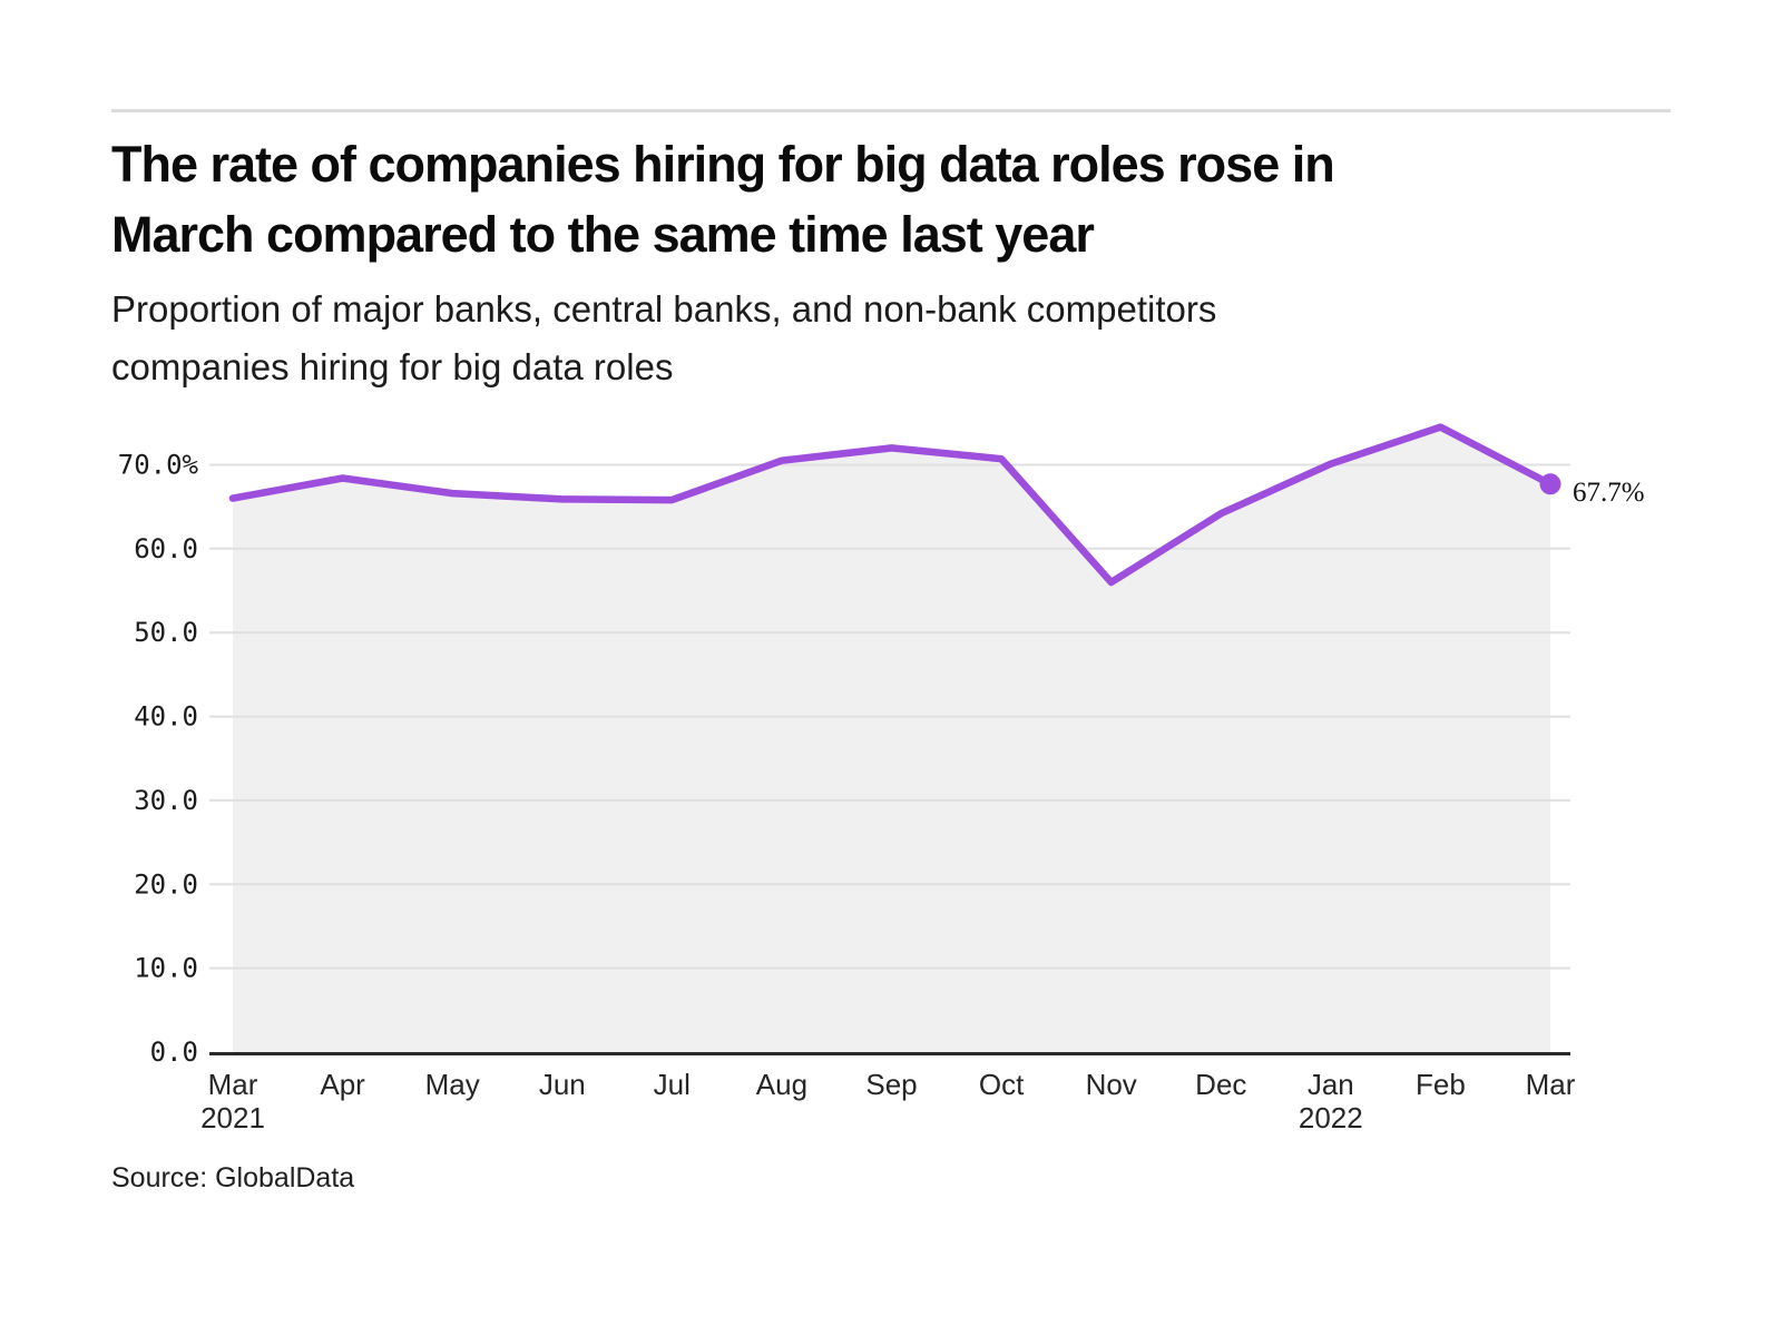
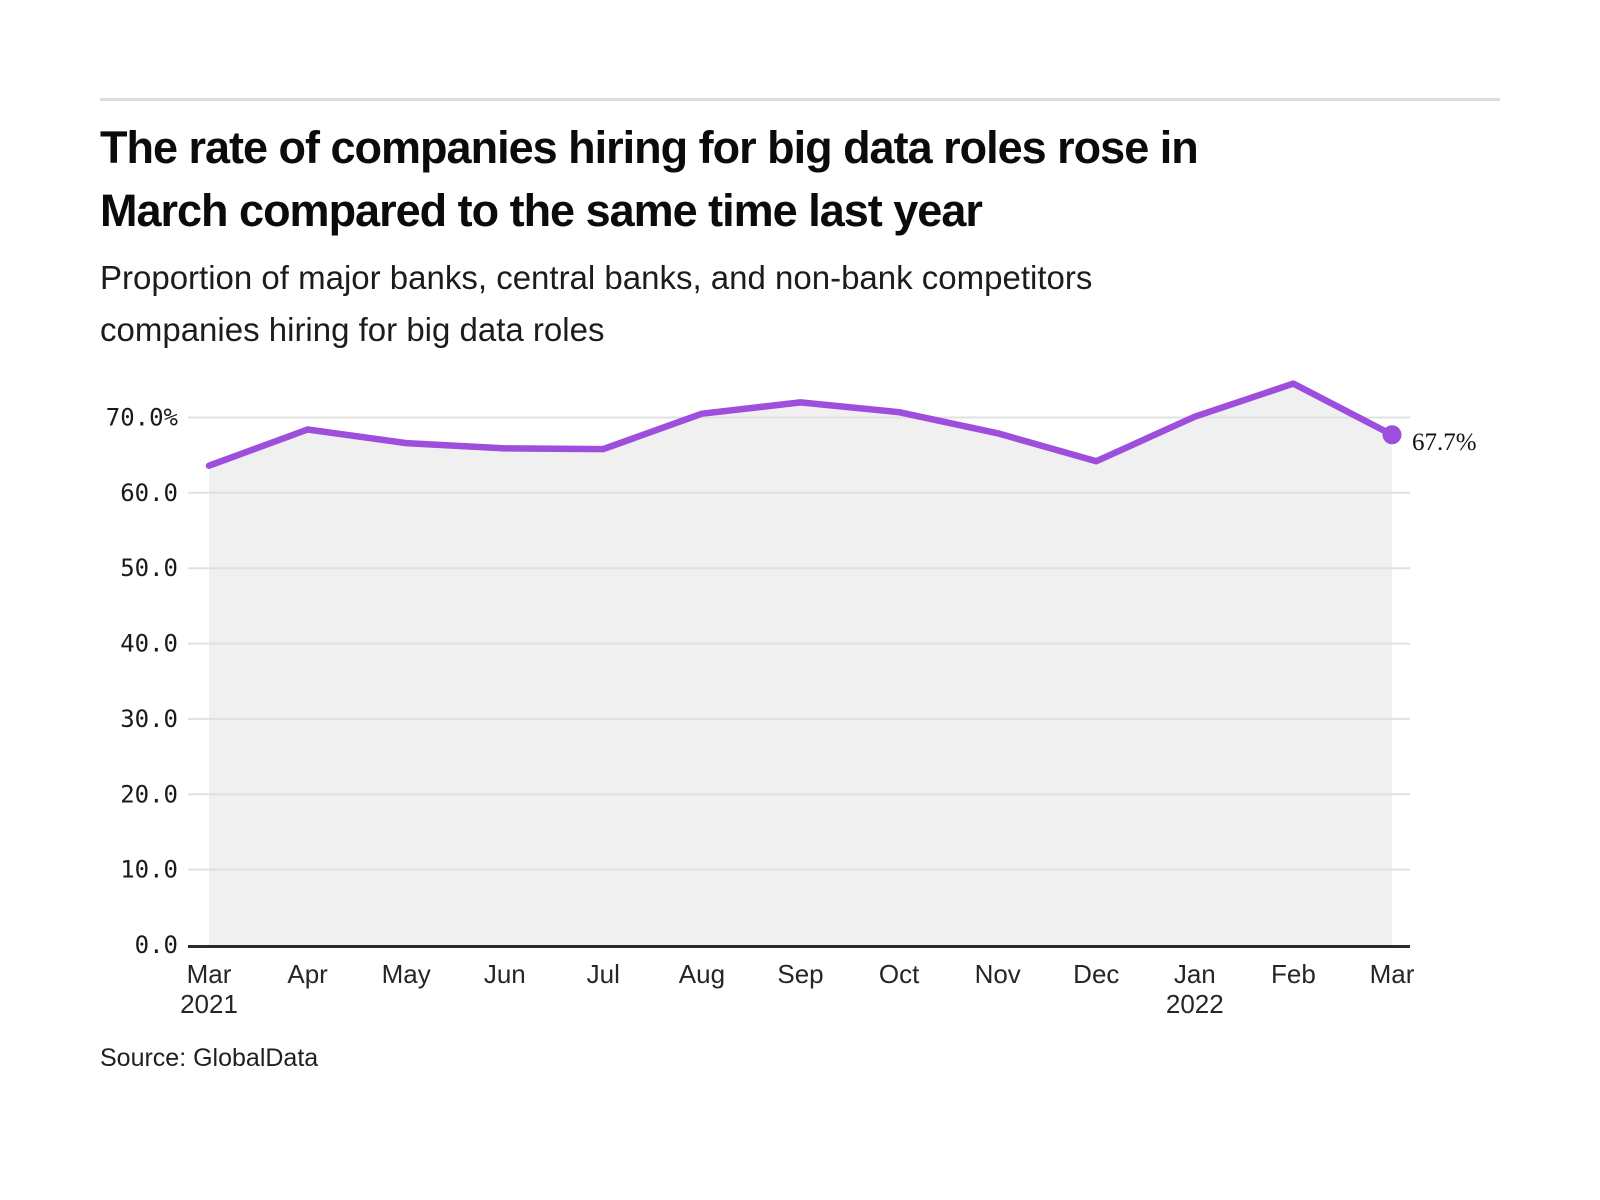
Mar 2021: 66% -> 64%
Nov: 56% -> 68%
